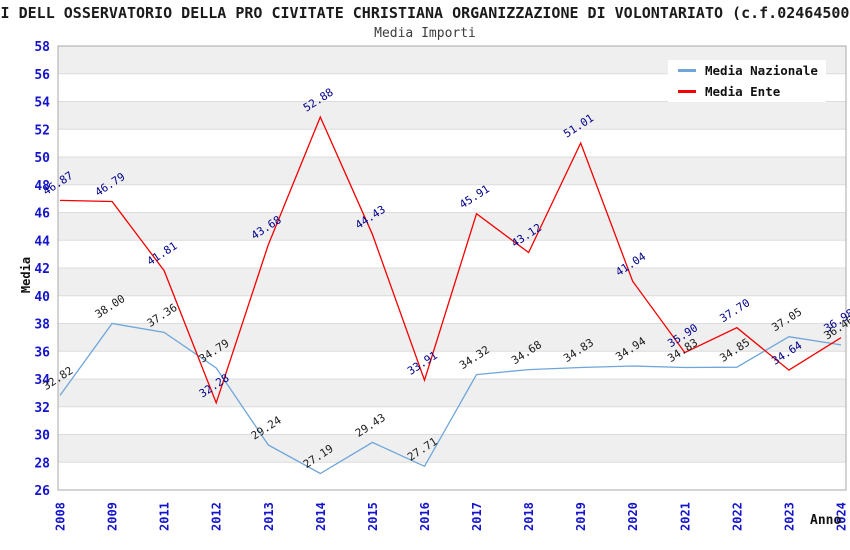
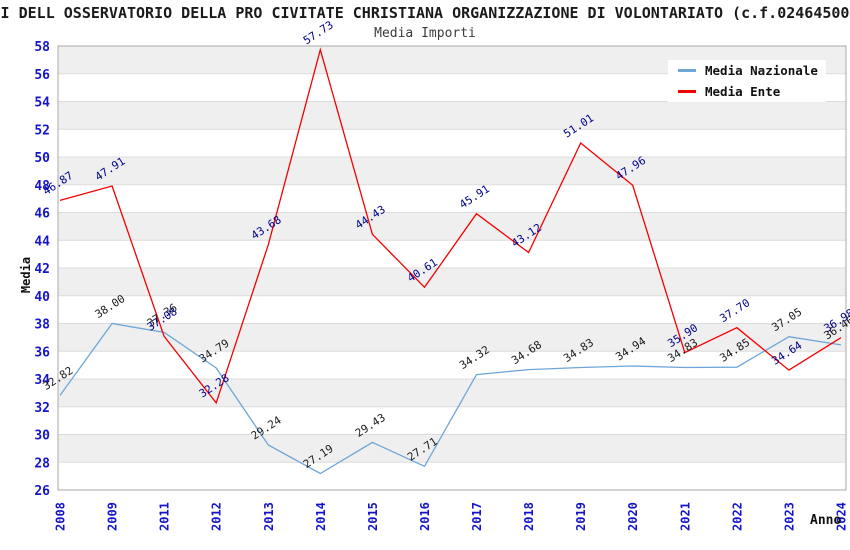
Media Ente/2009: 46.79 -> 47.91
Media Ente/2011: 41.81 -> 37.08
Media Ente/2014: 52.88 -> 57.73
Media Ente/2016: 33.91 -> 40.61
Media Ente/2020: 41.04 -> 47.96
